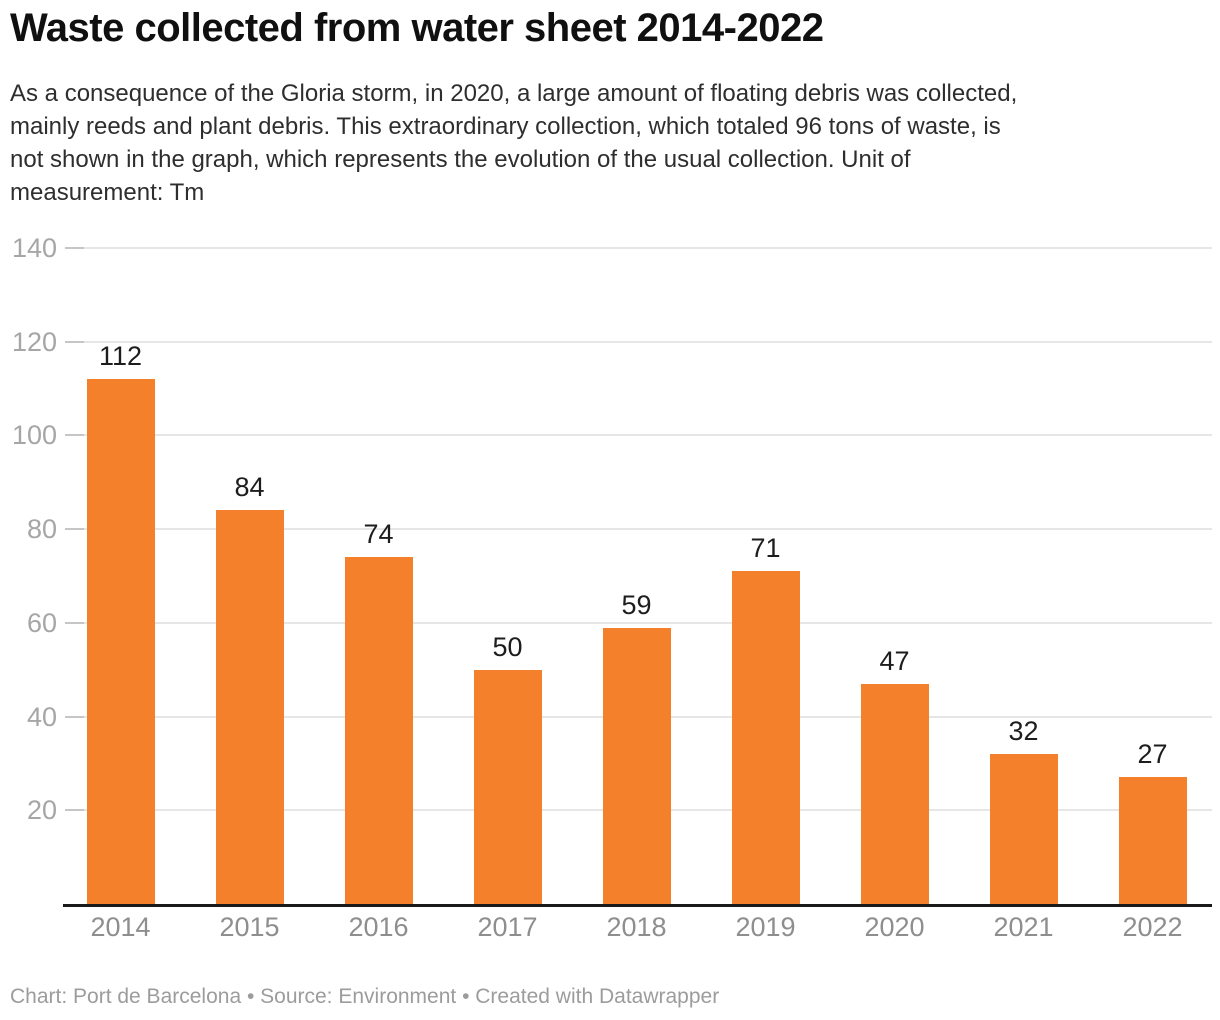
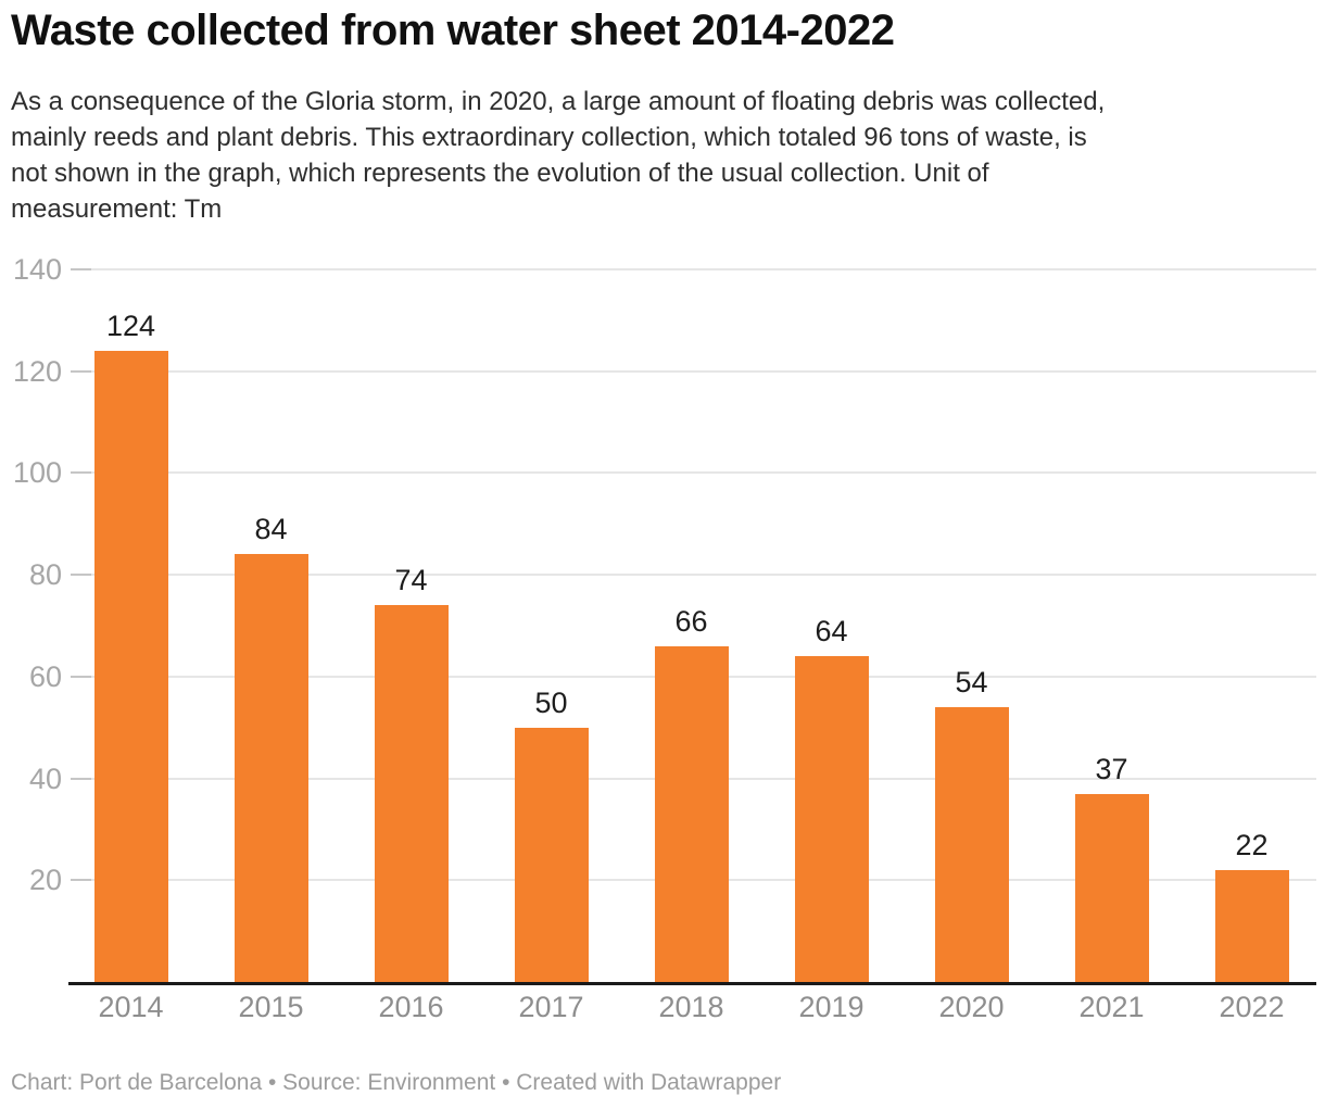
2014: 112 -> 124
2018: 59 -> 66
2019: 71 -> 64
2020: 47 -> 54
2021: 32 -> 37
2022: 27 -> 22
